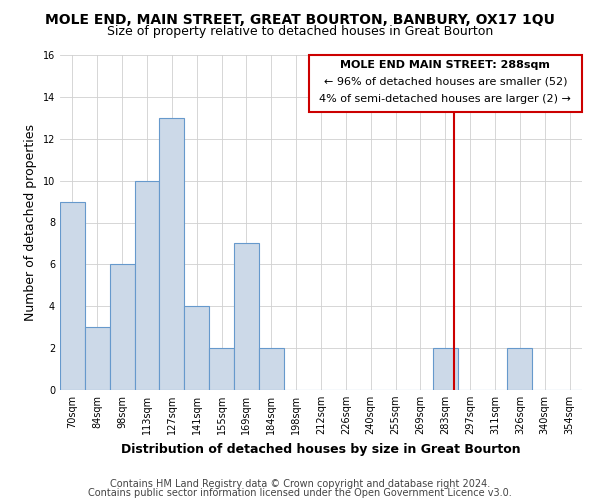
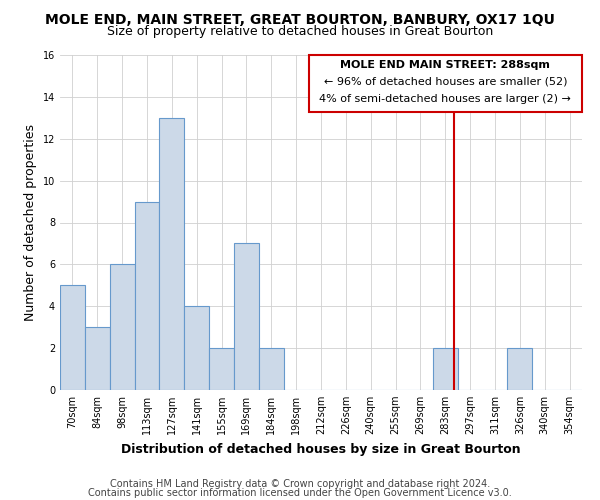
70sqm: 9 -> 5
113sqm: 10 -> 9
